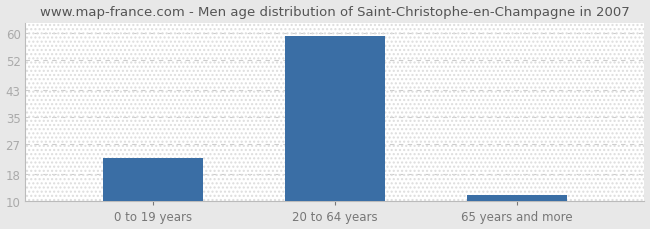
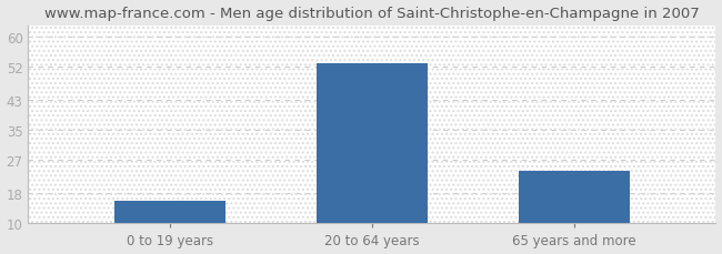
0 to 19 years: 23 -> 16
20 to 64 years: 59 -> 53
65 years and more: 12 -> 24
